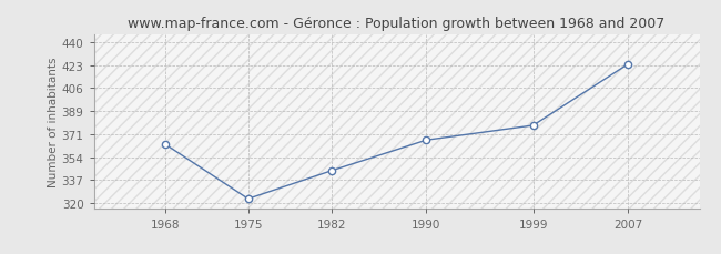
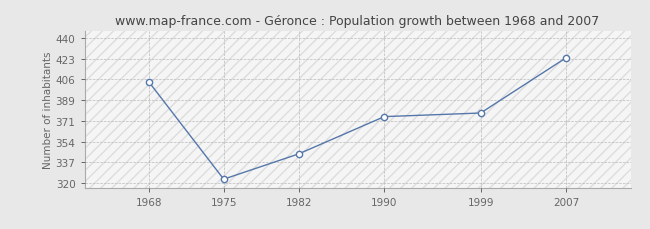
1968: 364 -> 404
1990: 367 -> 375
